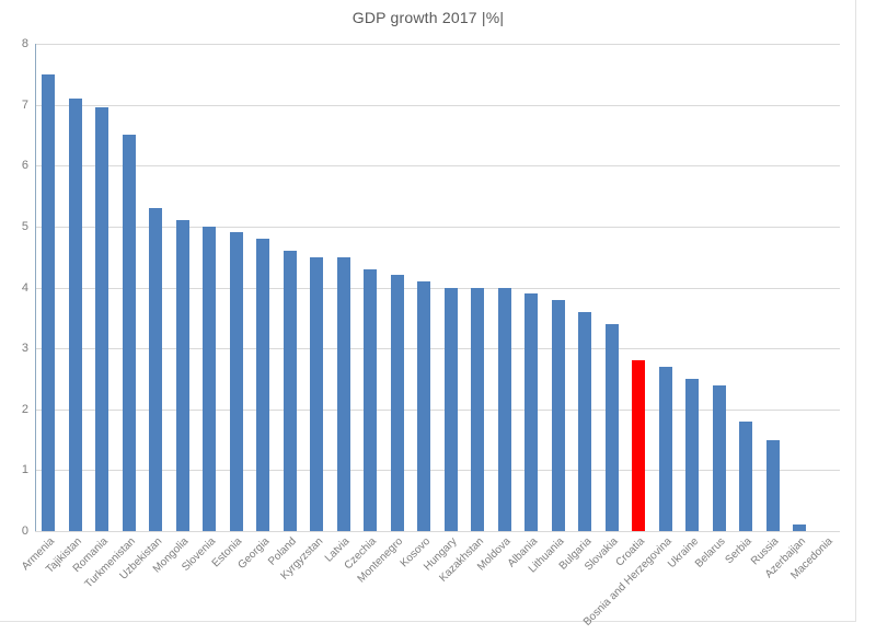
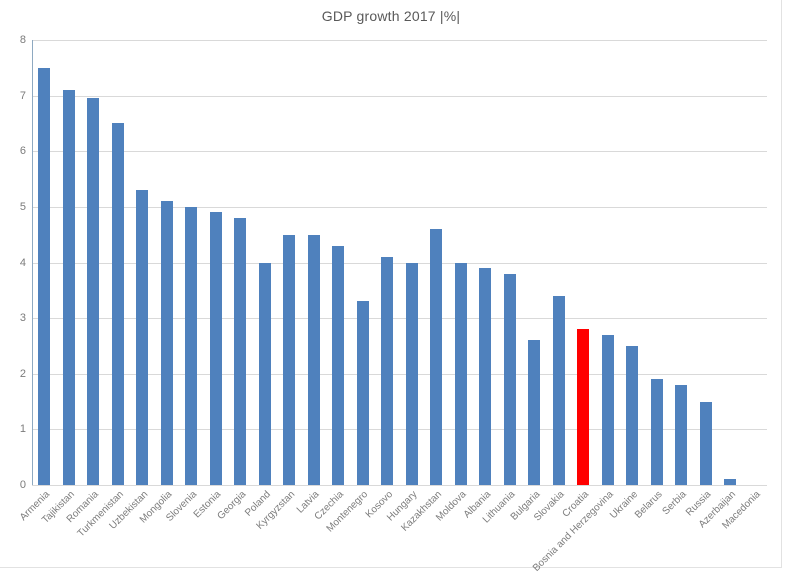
Poland: 4.6 -> 4.0
Montenegro: 4.2 -> 3.3
Kazakhstan: 4.0 -> 4.6
Bulgaria: 3.6 -> 2.6
Belarus: 2.4 -> 1.9
